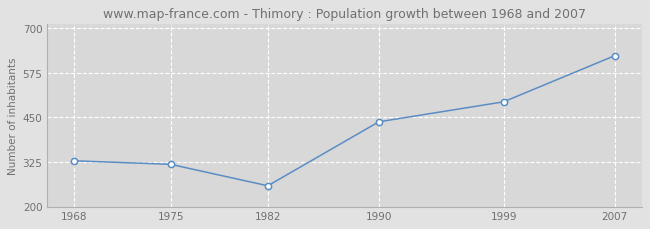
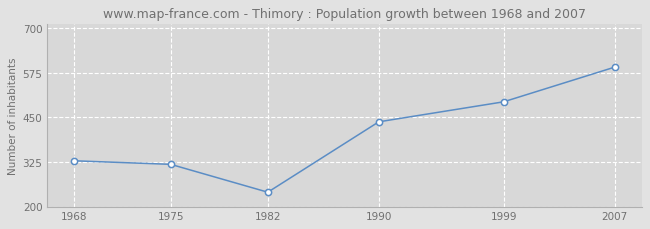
1982: 258 -> 240
2007: 622 -> 590
